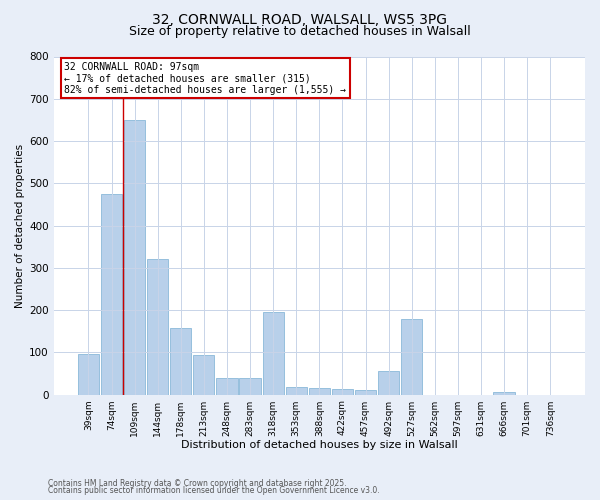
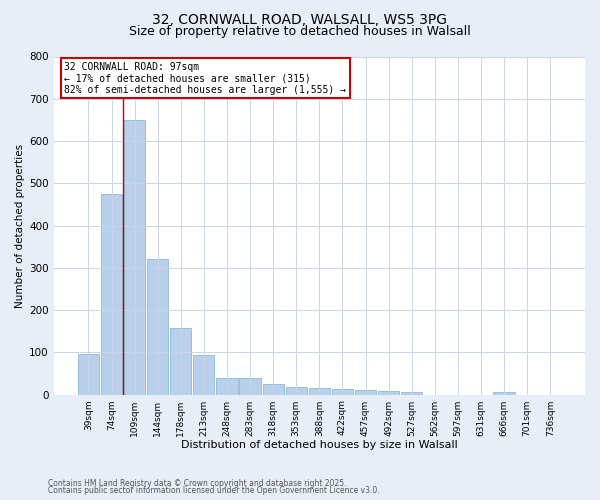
318sqm: 195 -> 25
492sqm: 55 -> 8
527sqm: 180 -> 6
